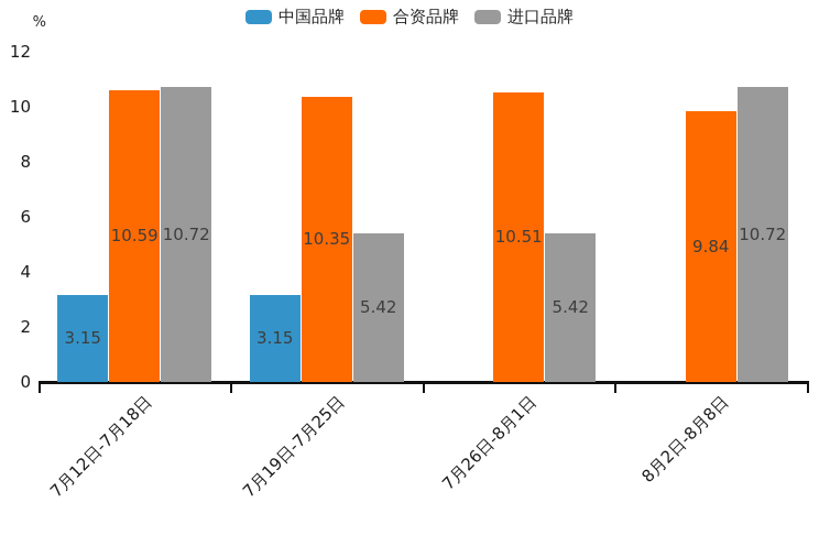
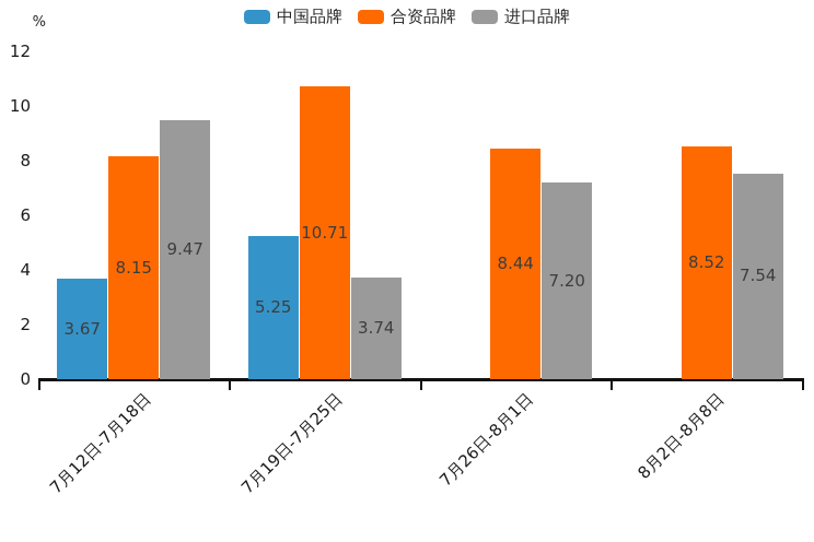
中国品牌/7月12日-7月18日: 3.15 -> 3.67
合资品牌/7月12日-7月18日: 10.59 -> 8.15
进口品牌/7月12日-7月18日: 10.72 -> 9.47
中国品牌/7月19日-7月25日: 3.15 -> 5.25
合资品牌/7月19日-7月25日: 10.35 -> 10.71
进口品牌/7月19日-7月25日: 5.42 -> 3.74
合资品牌/7月26日-8月1日: 10.51 -> 8.44
进口品牌/7月26日-8月1日: 5.42 -> 7.20
合资品牌/8月2日-8月8日: 9.84 -> 8.52
进口品牌/8月2日-8月8日: 10.72 -> 7.54
